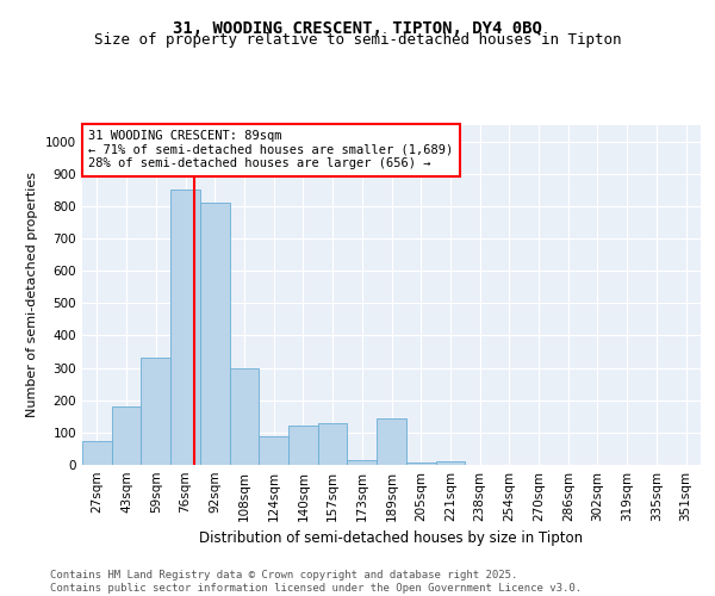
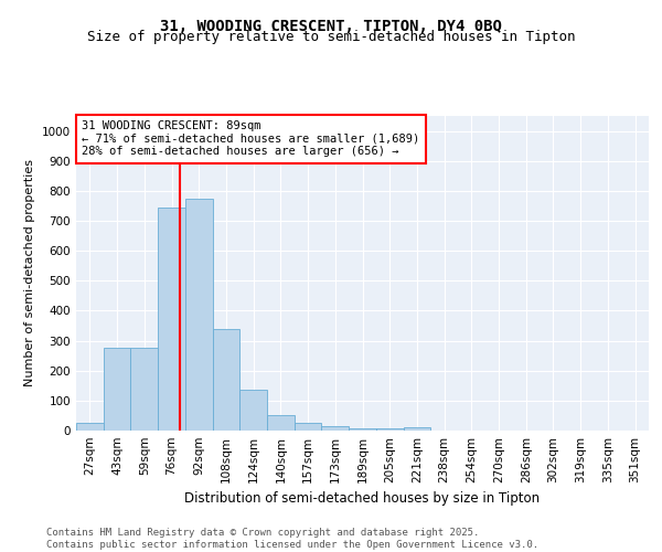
27sqm: 75 -> 25
43sqm: 180 -> 275
59sqm: 330 -> 275
76sqm: 850 -> 745
92sqm: 810 -> 775
108sqm: 300 -> 340
124sqm: 90 -> 135
140sqm: 120 -> 50
157sqm: 130 -> 25
189sqm: 145 -> 8
